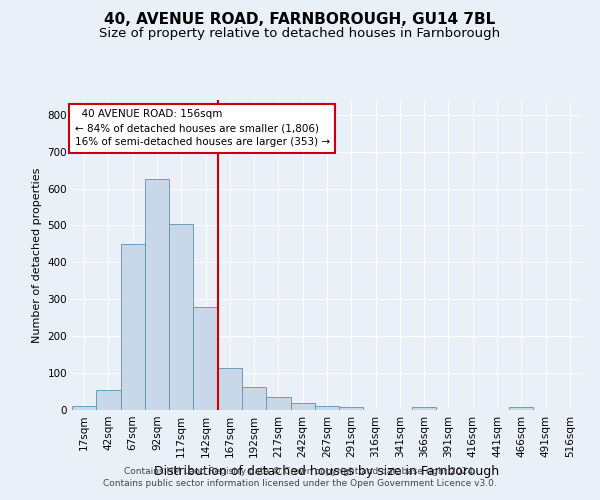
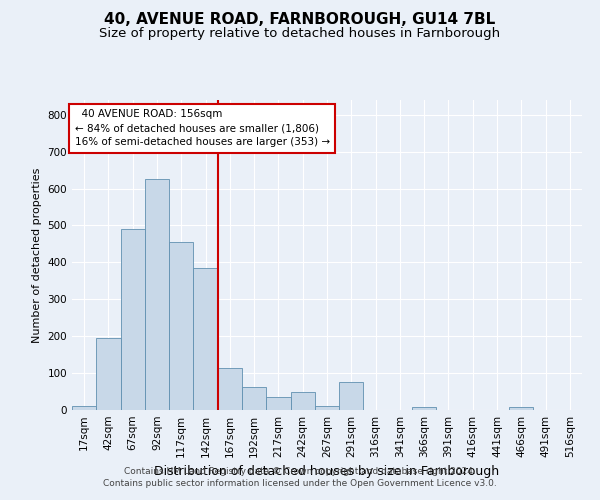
42sqm: 55 -> 195
67sqm: 450 -> 490
117sqm: 505 -> 455
142sqm: 280 -> 385
242sqm: 18 -> 50
291sqm: 8 -> 75
